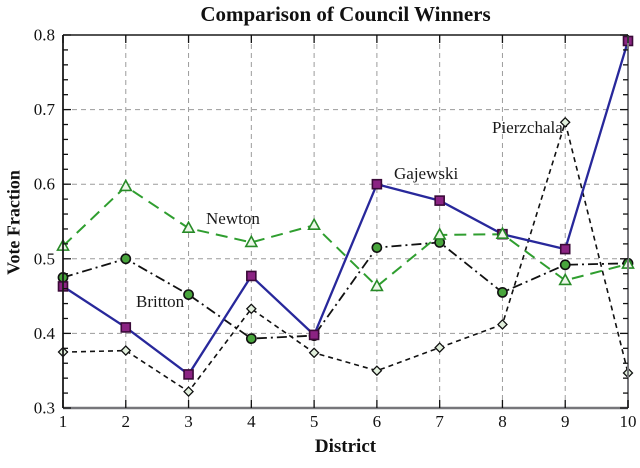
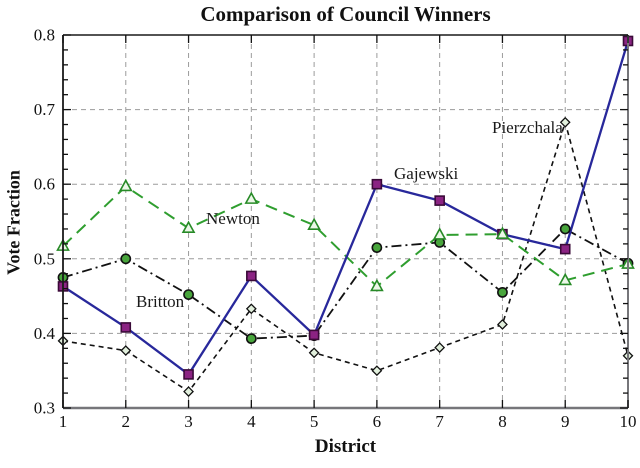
Pierzchala/1: 0.38 -> 0.39
Newton/4: 0.52 -> 0.58
Britton/9: 0.49 -> 0.54
Pierzchala/10: 0.35 -> 0.37
